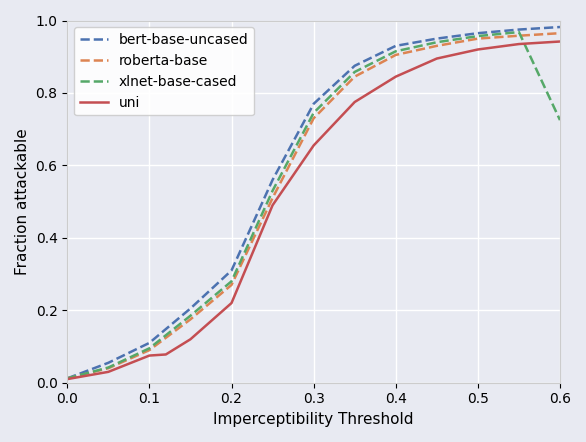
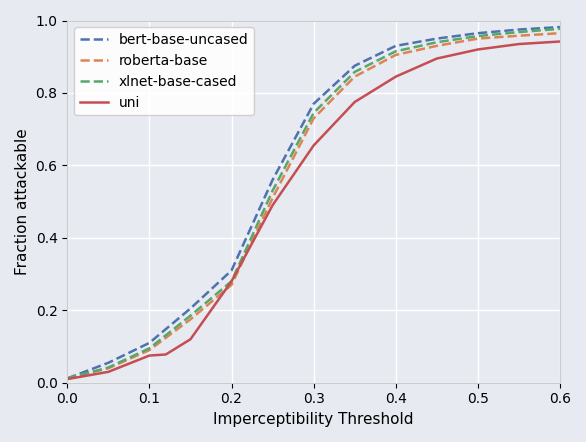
uni/0.2: 0.220 -> 0.280
xlnet-base-cased/0.6: 0.725 -> 0.977
